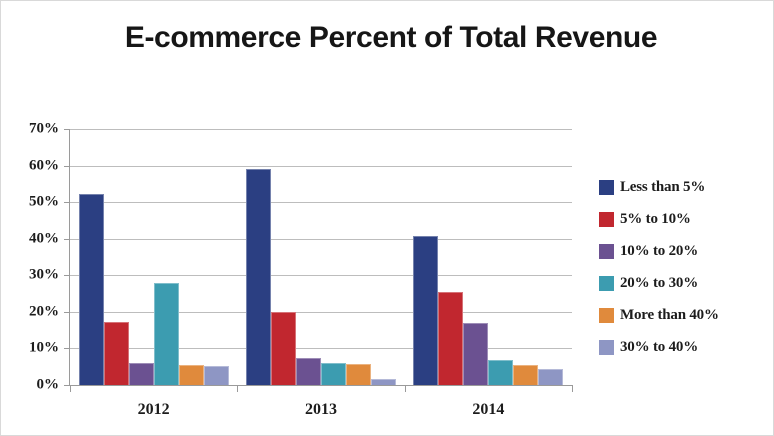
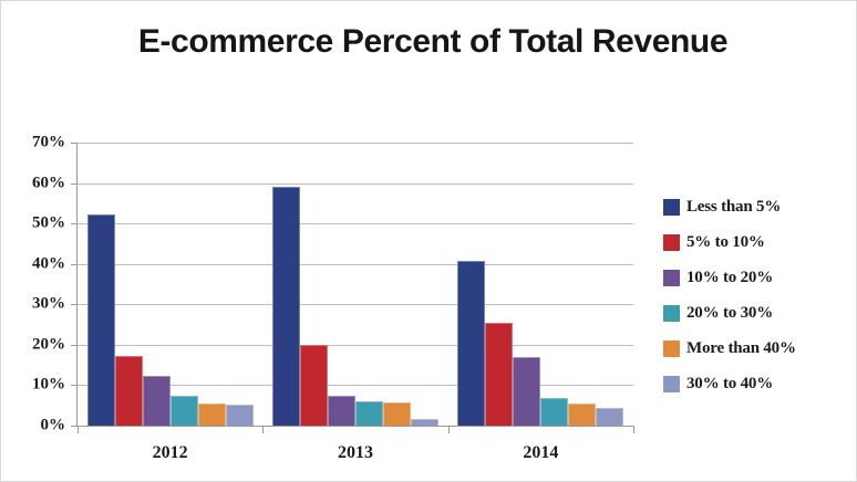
10% to 20%/2012: 6% -> 12%
20% to 30%/2012: 28% -> 7%
